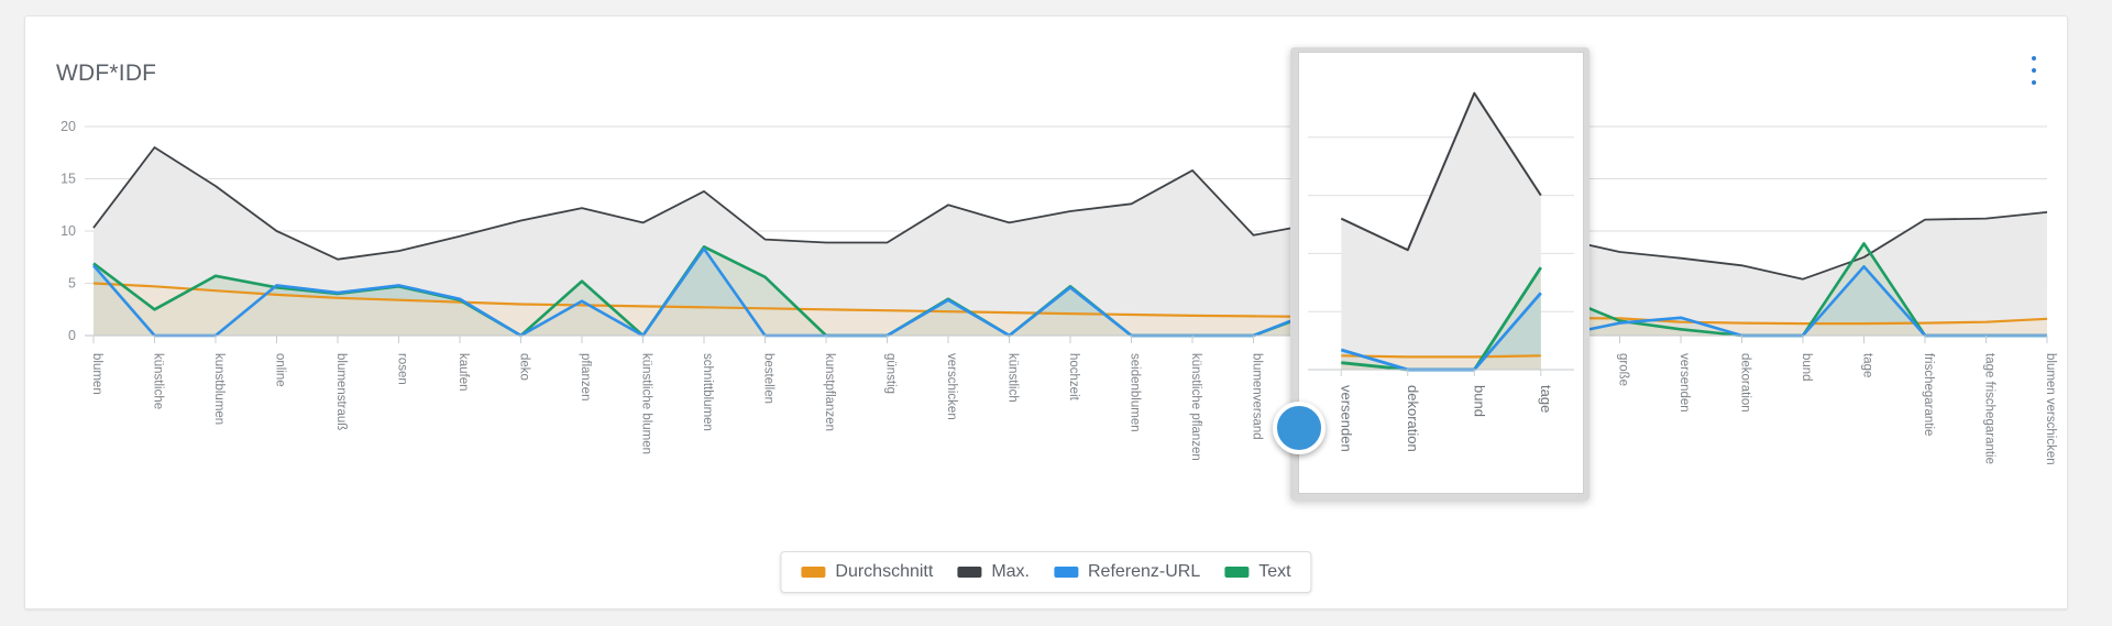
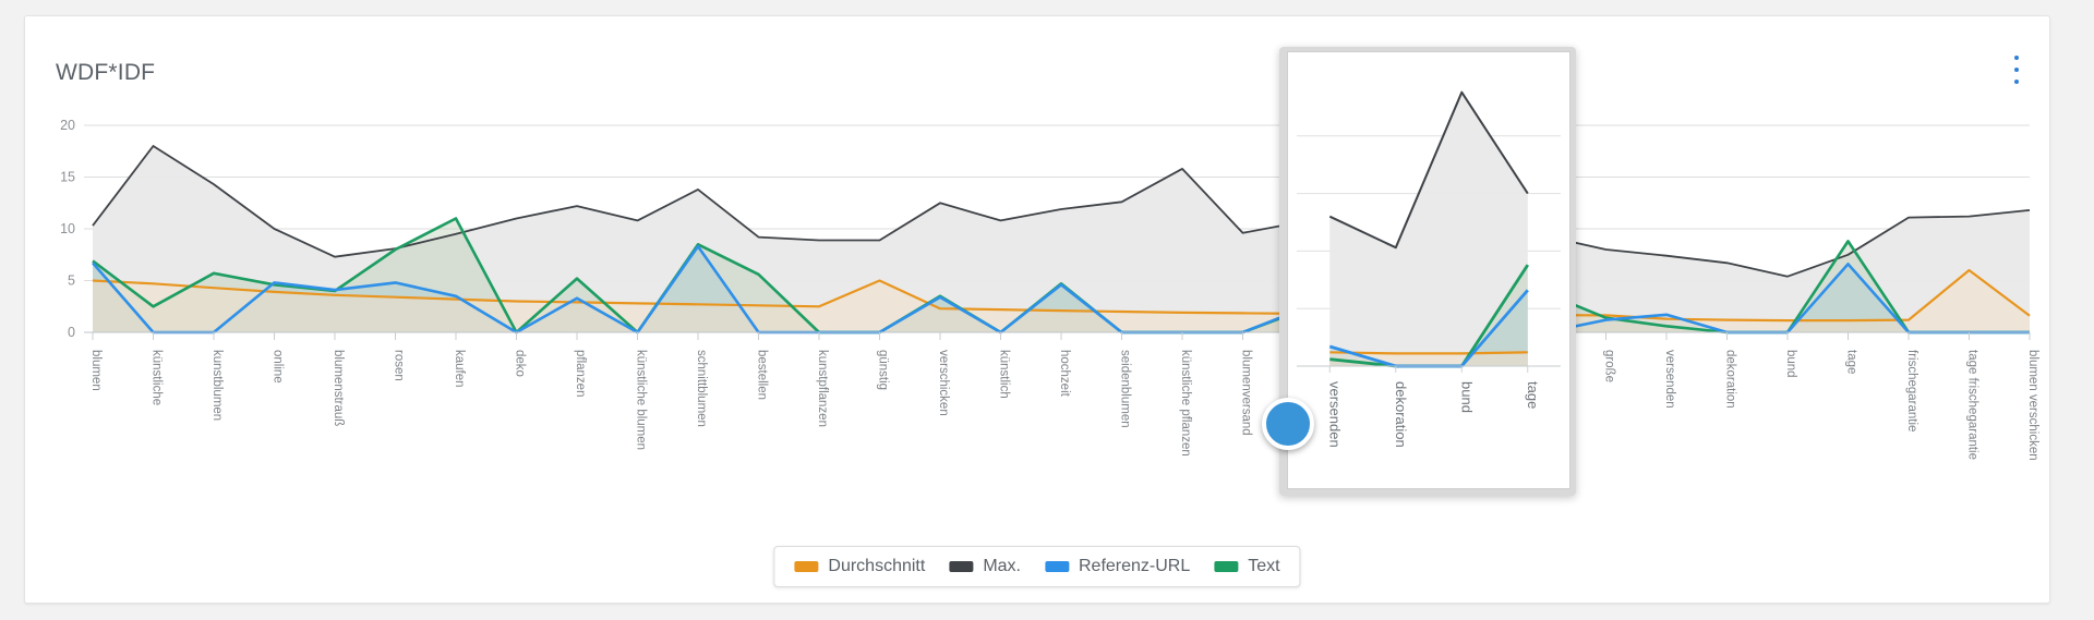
Text/rosen: 5 -> 8
Text/kaufen: 3 -> 11
Durchschnitt/günstig: 2 -> 5
Durchschnitt/tage frischegarantie: 1 -> 6
